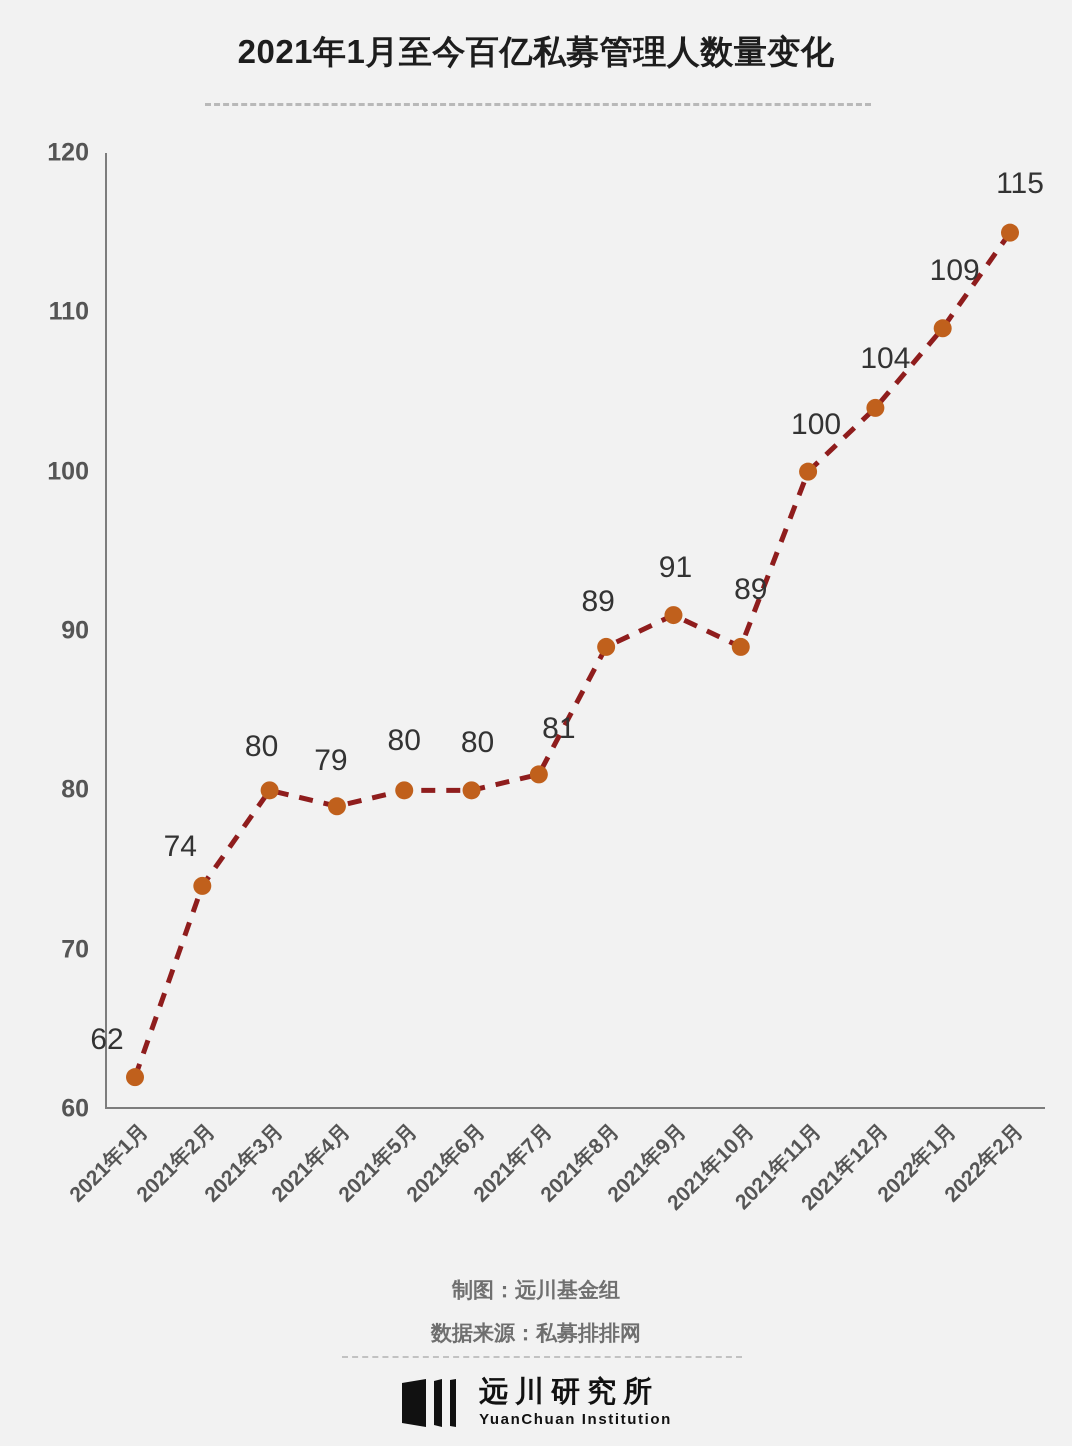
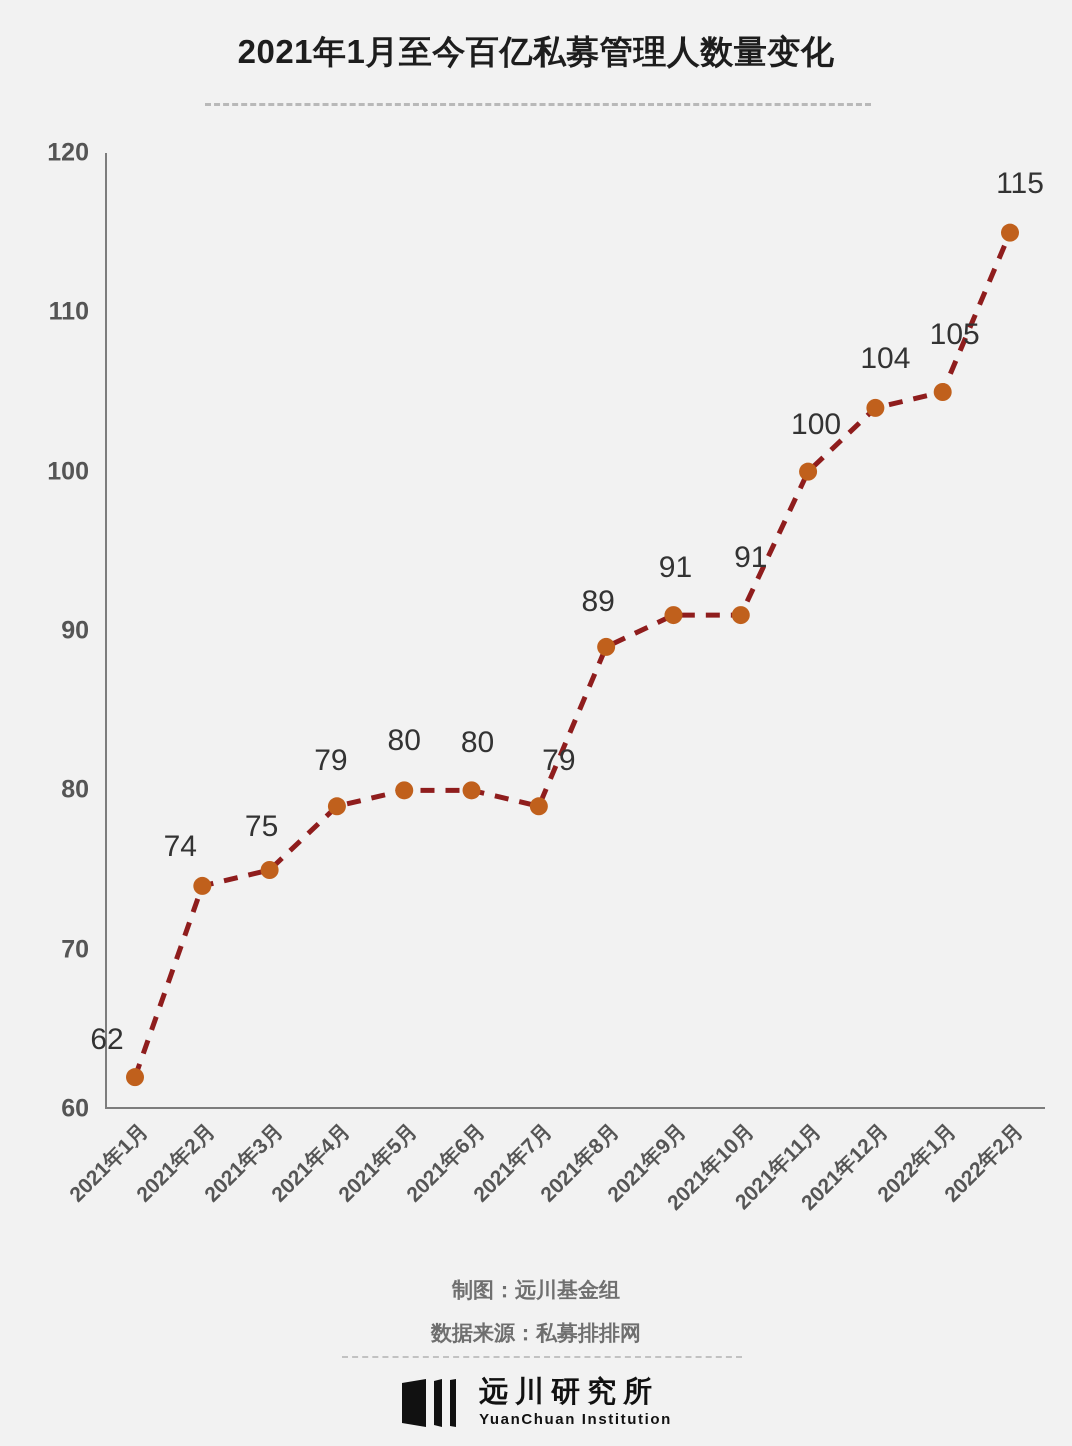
2021年3月: 80 -> 75
2021年7月: 81 -> 79
2021年10月: 89 -> 91
2022年1月: 109 -> 105
